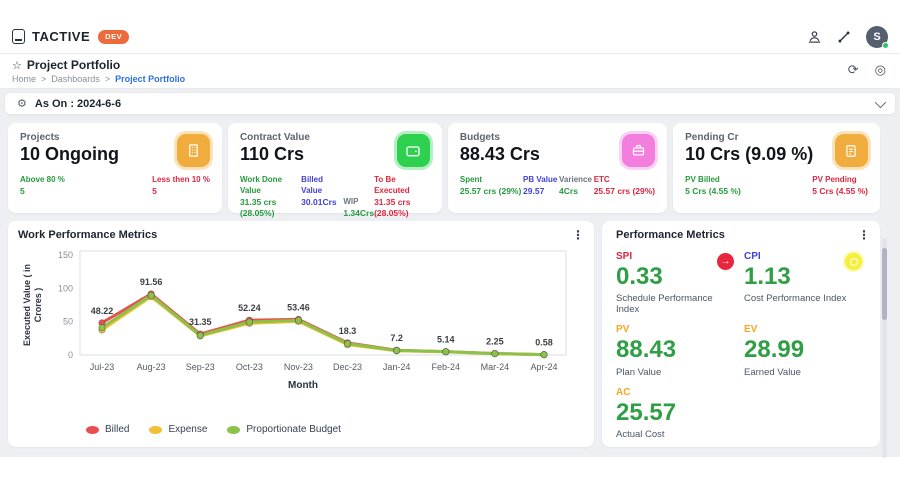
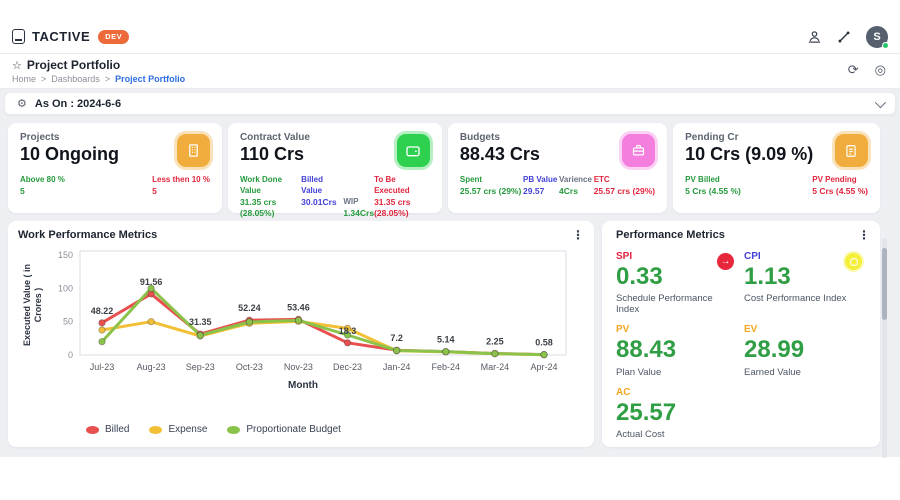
Proportionate Budget/Jul-23: 40 -> 20
Expense/Aug-23: 90 -> 50
Proportionate Budget/Aug-23: 90 -> 100
Expense/Dec-23: 20 -> 40
Proportionate Budget/Dec-23: 20 -> 30
